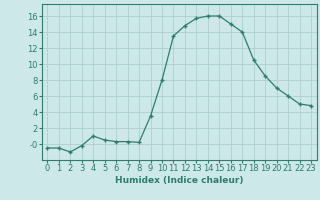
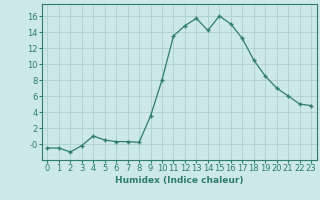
14: 16.0 -> 14.2
17: 14.0 -> 13.2
